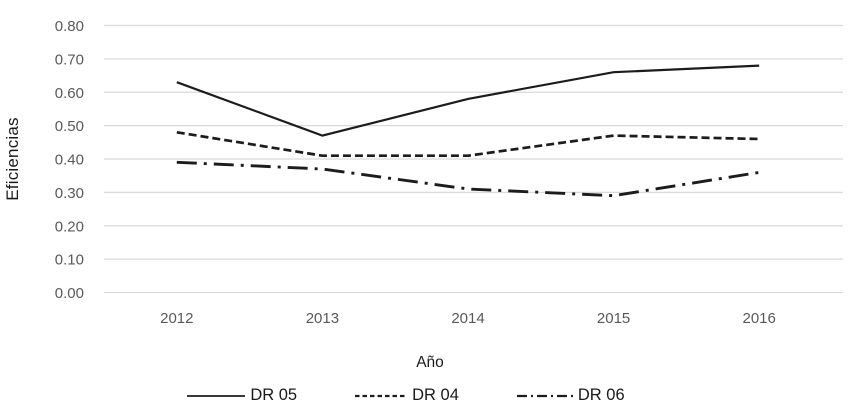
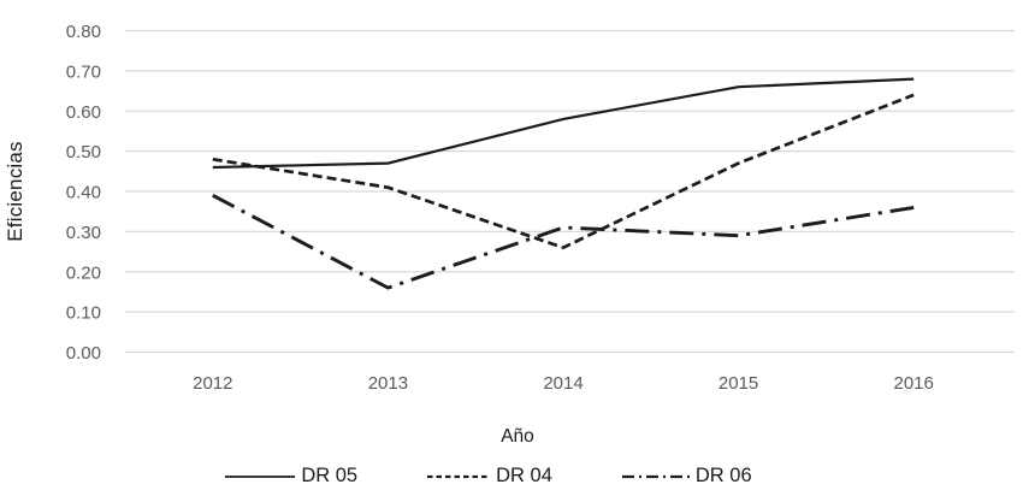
DR 05/2012: 0.63 -> 0.46
DR 06/2013: 0.37 -> 0.16
DR 04/2014: 0.41 -> 0.26
DR 04/2016: 0.46 -> 0.64
